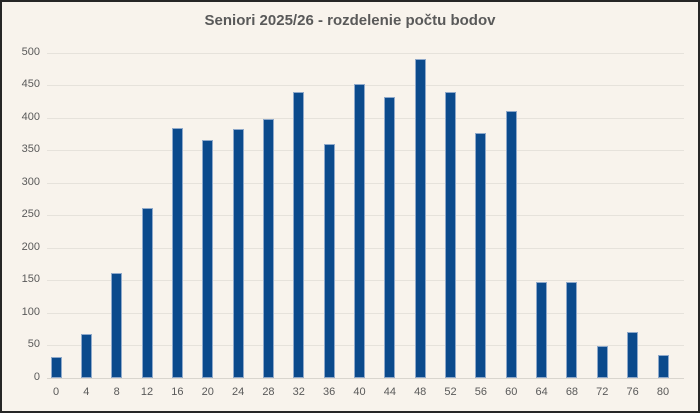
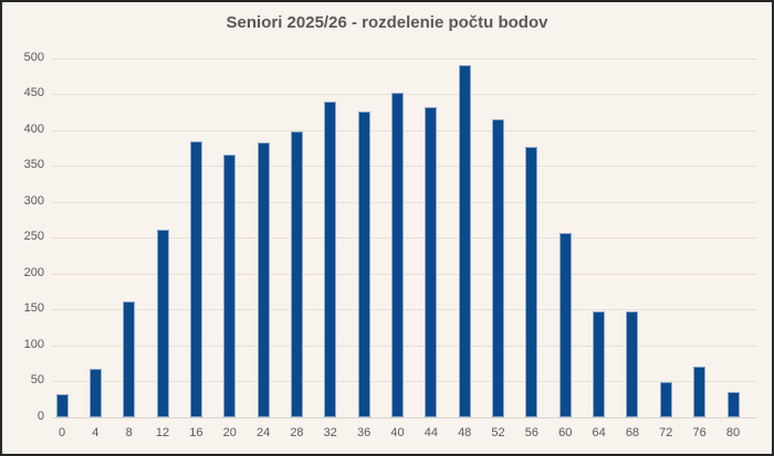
36: 360 -> 430
52: 440 -> 410
60: 410 -> 260
